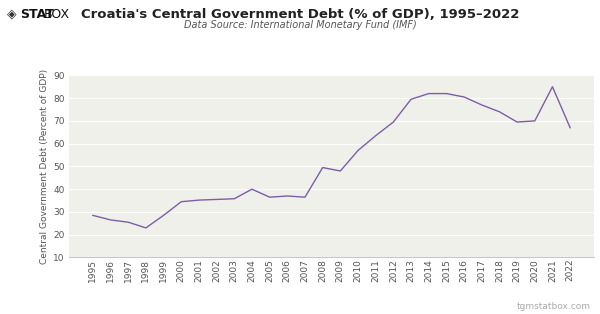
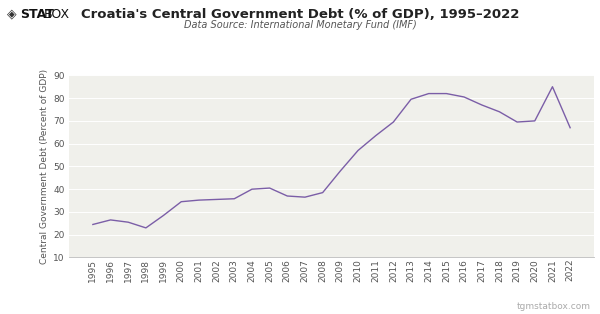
1995: 28.5 -> 24.5
2005: 36.5 -> 40.5
2008: 49.5 -> 38.5
